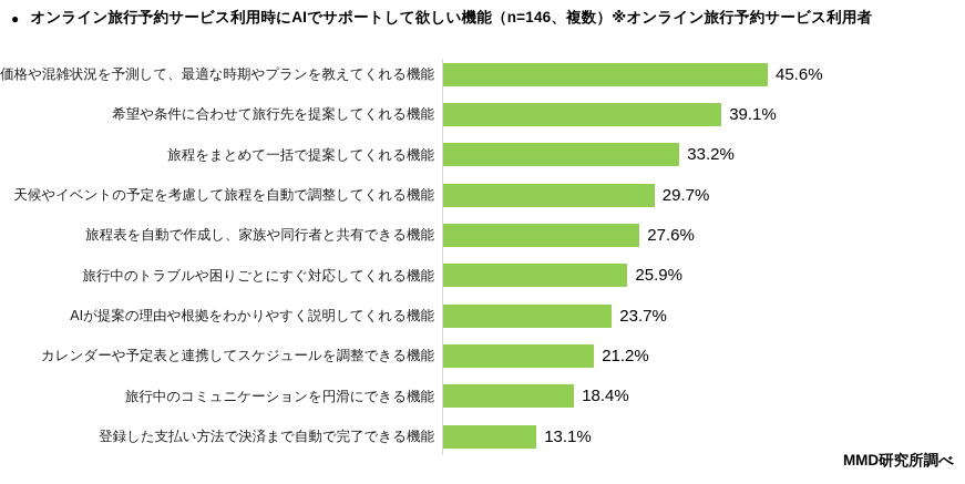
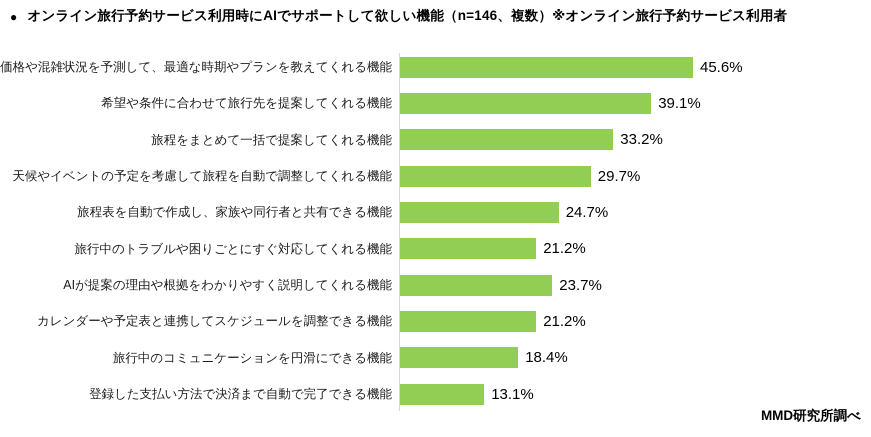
旅程表を自動で作成し、家族や同行者と共有できる機能: 27.6% -> 24.7%
旅行中のトラブルや困りごとにすぐ対応してくれる機能: 25.9% -> 21.2%
